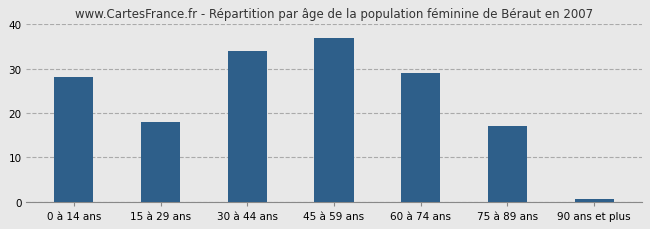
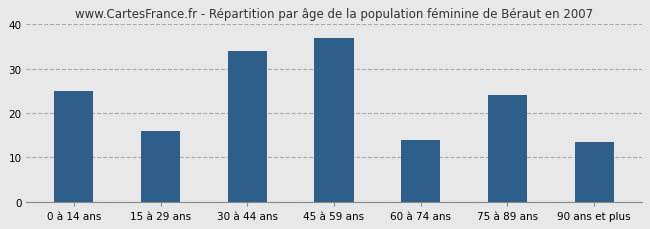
0 à 14 ans: 28.0 -> 25.0
15 à 29 ans: 18.0 -> 16.0
60 à 74 ans: 29.0 -> 14.0
75 à 89 ans: 17.0 -> 24.0
90 ans et plus: 0.5 -> 13.5
